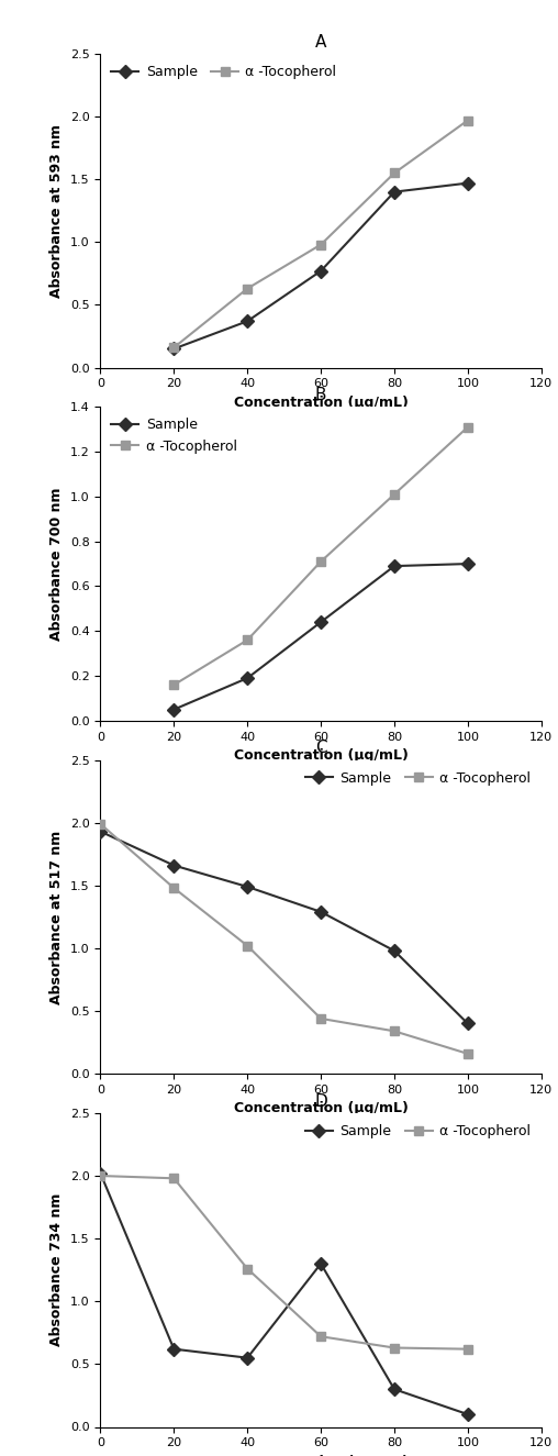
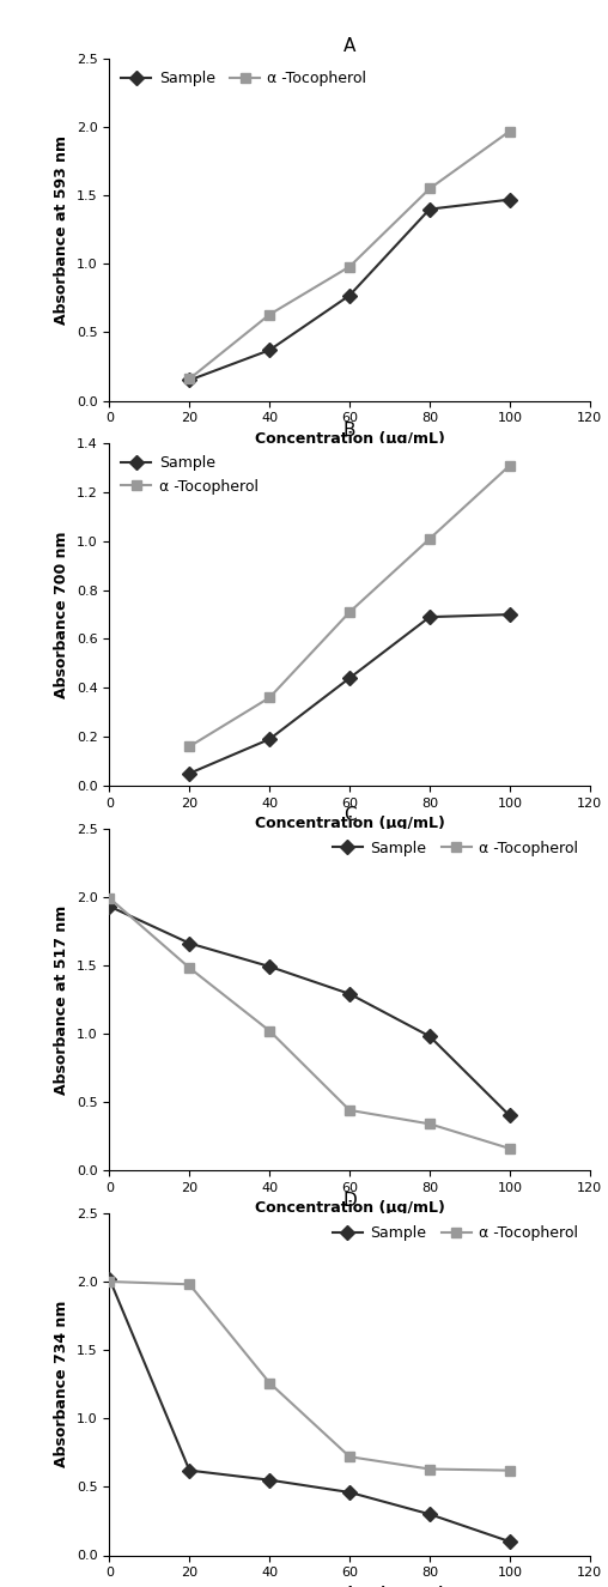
Sample/60: 1.30 -> 0.46
